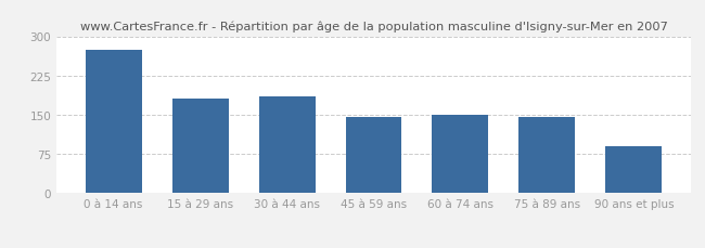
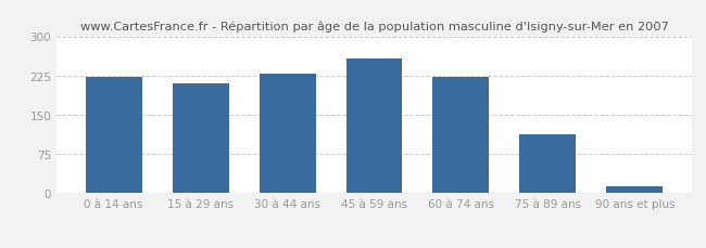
0 à 14 ans: 275 -> 222
15 à 29 ans: 180 -> 210
30 à 44 ans: 185 -> 228
45 à 59 ans: 145 -> 258
60 à 74 ans: 150 -> 222
75 à 89 ans: 145 -> 112
90 ans et plus: 90 -> 13
